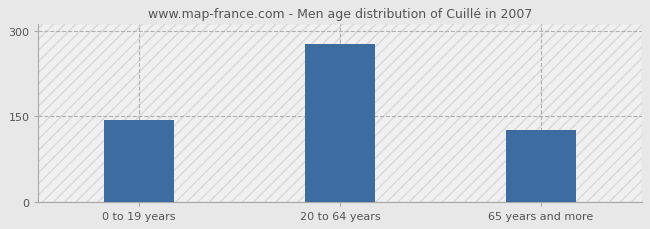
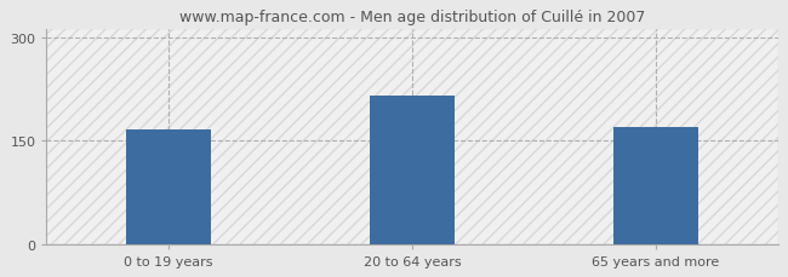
0 to 19 years: 144 -> 166
20 to 64 years: 278 -> 216
65 years and more: 126 -> 170
